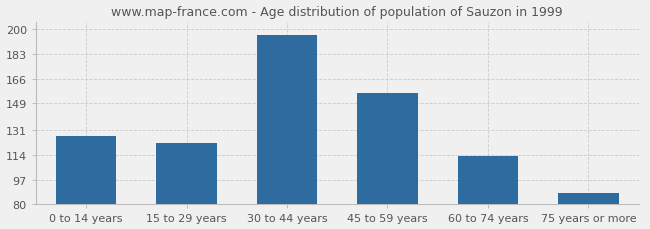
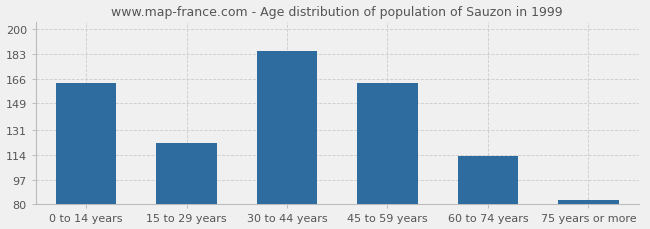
0 to 14 years: 127 -> 163
30 to 44 years: 196 -> 185
45 to 59 years: 156 -> 163
75 years or more: 88 -> 83
